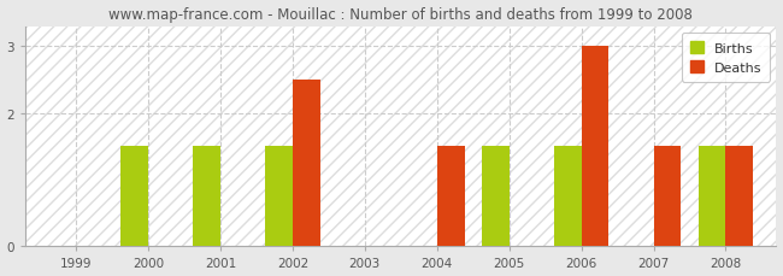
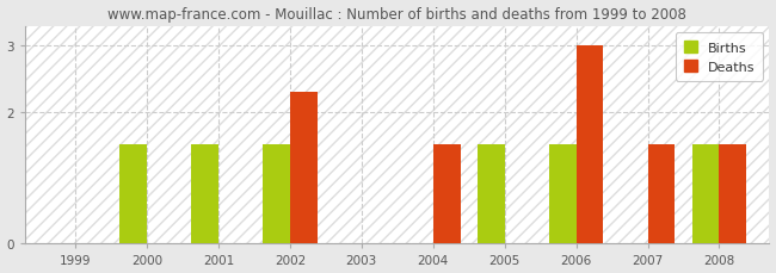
Deaths/2002: 2.5 -> 2.3
